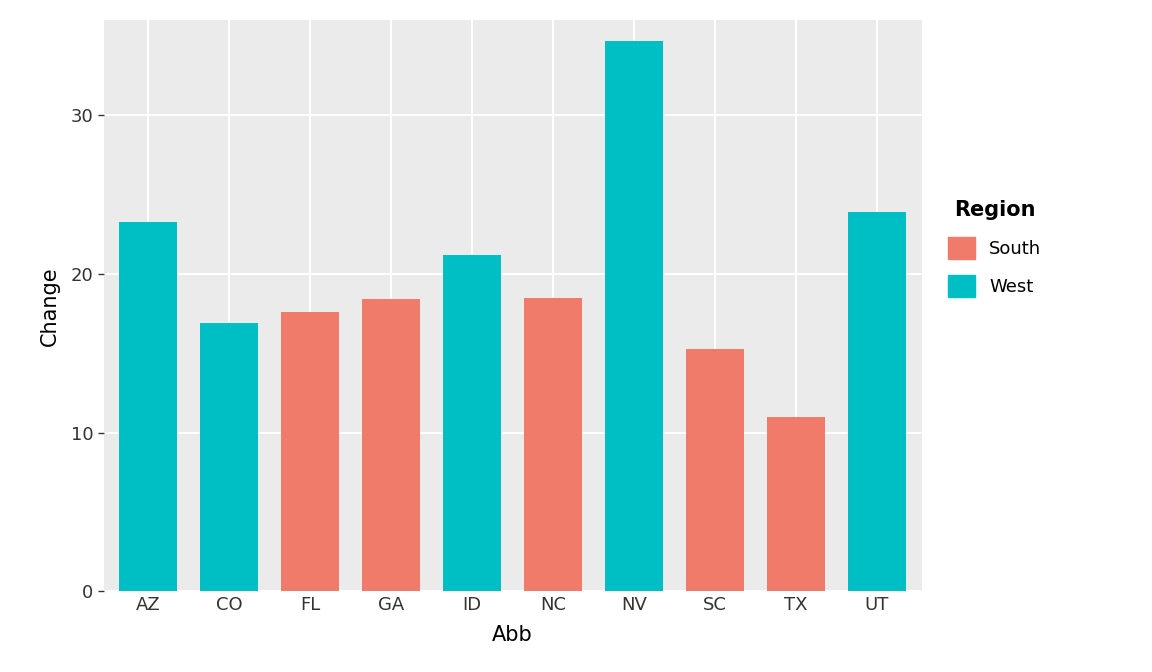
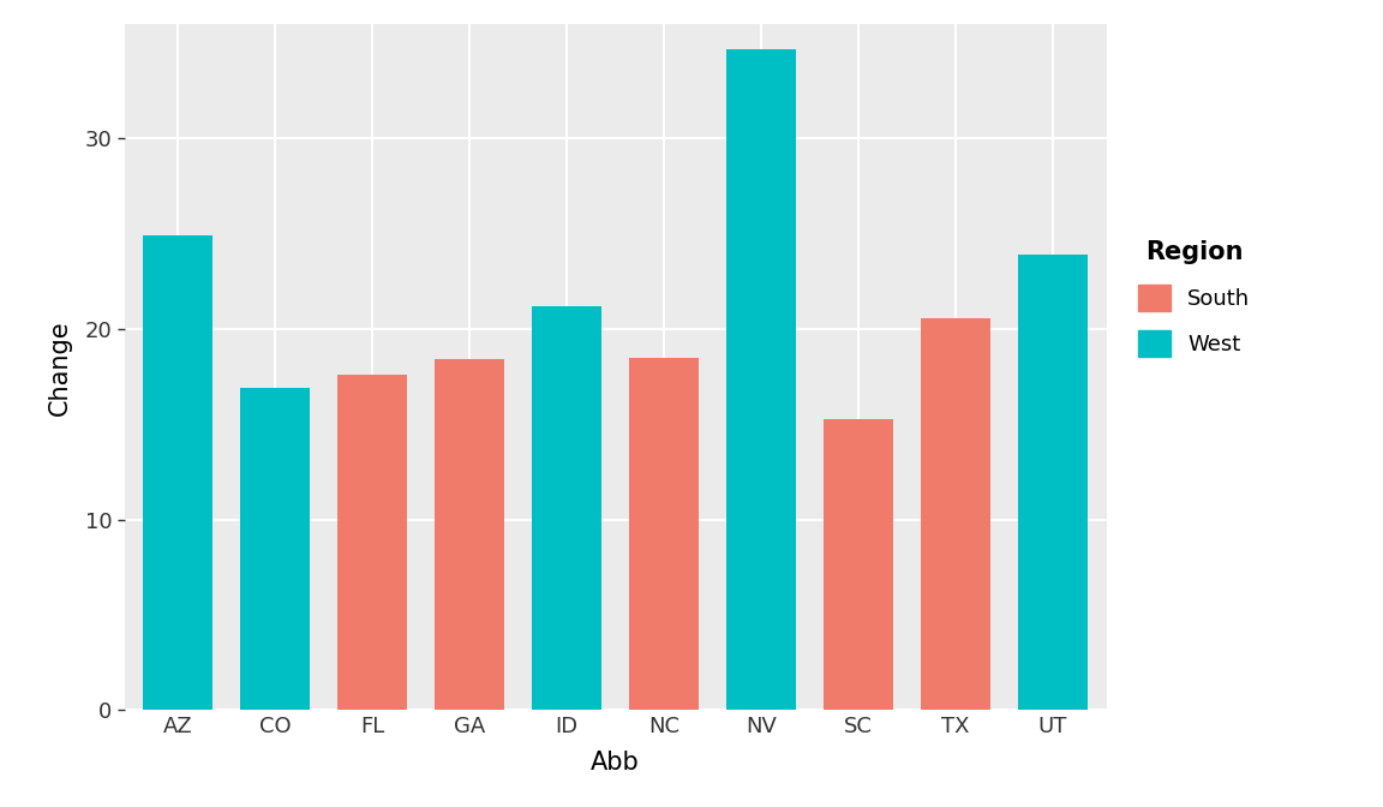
AZ: 23.3 -> 24.9
TX: 11.0 -> 20.6
